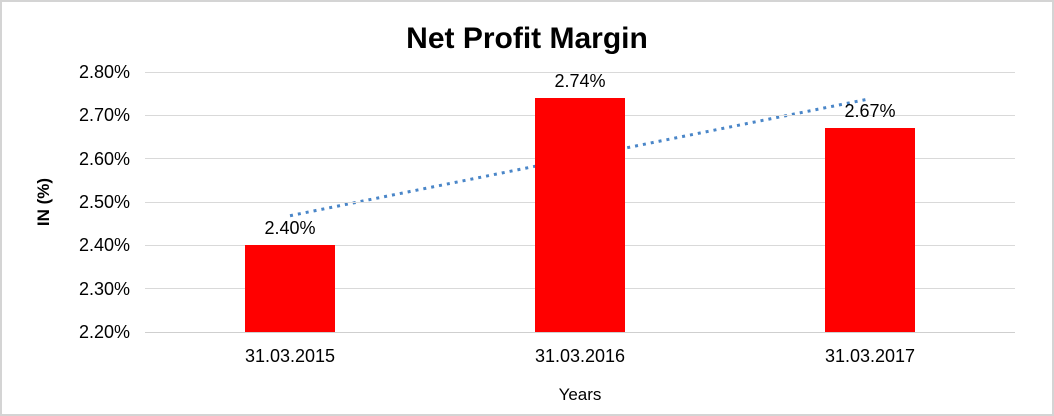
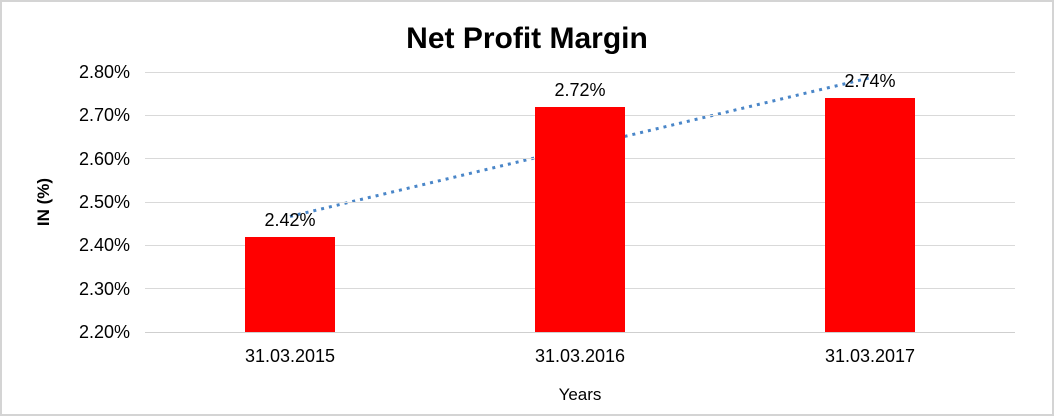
31.03.2015: 2.40% -> 2.42%
31.03.2016: 2.74% -> 2.72%
31.03.2017: 2.67% -> 2.74%
